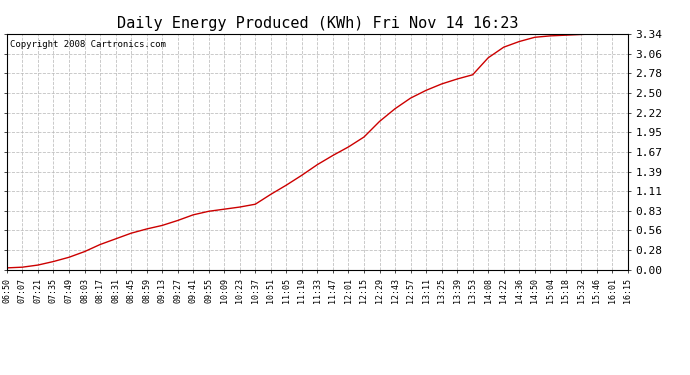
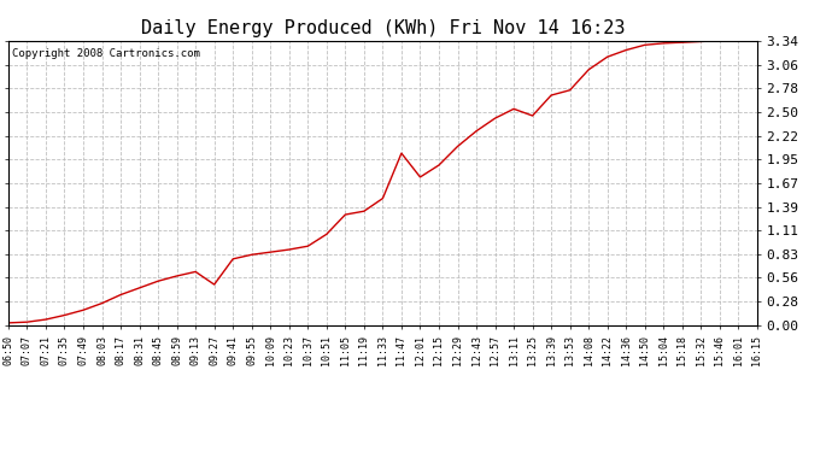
09:27: 0.70 -> 0.48
11:05: 1.20 -> 1.30
11:47: 1.62 -> 2.02
13:25: 2.63 -> 2.46
